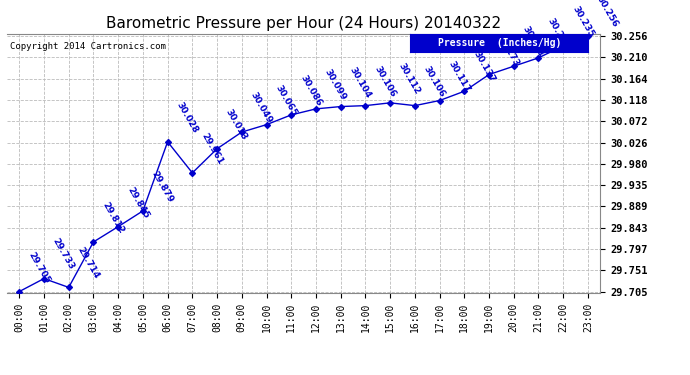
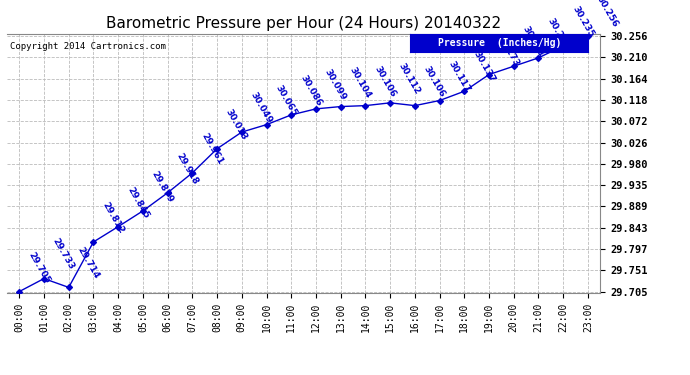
06:00: 30.028 -> 29.918
